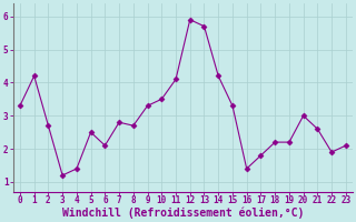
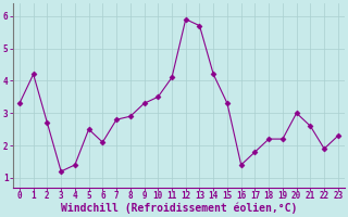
8: 2.7 -> 2.9
23: 2.1 -> 2.3
